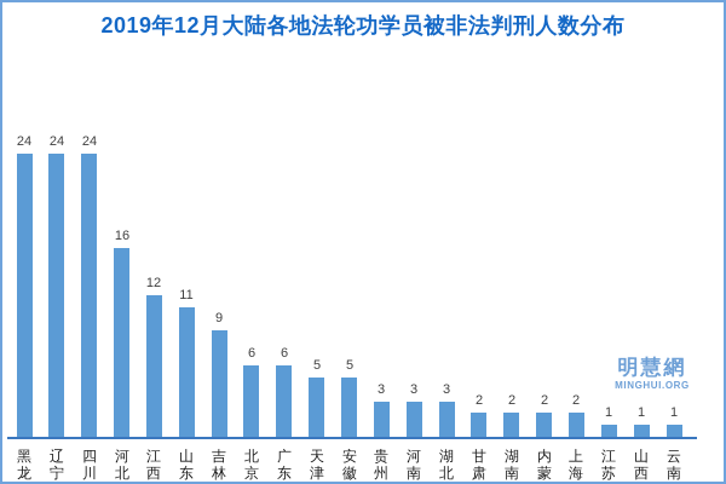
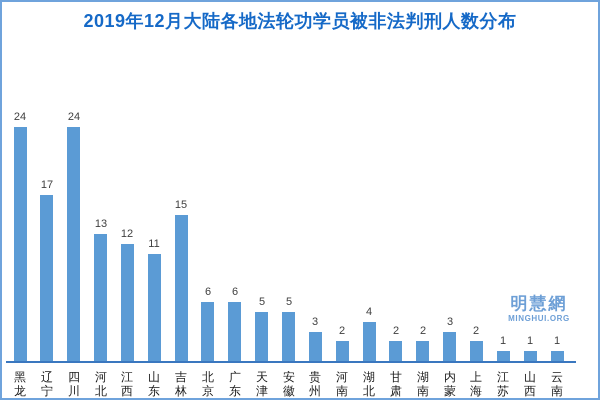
辽宁: 24 -> 17
河北: 16 -> 13
吉林: 9 -> 15
河南: 3 -> 2
湖北: 3 -> 4
内蒙: 2 -> 3
